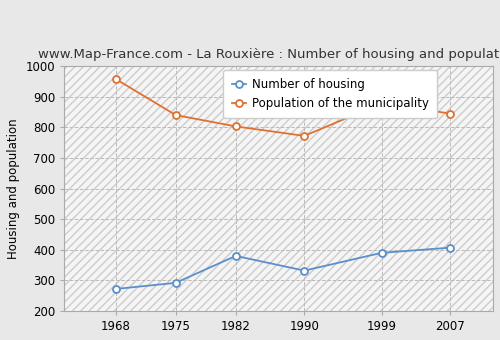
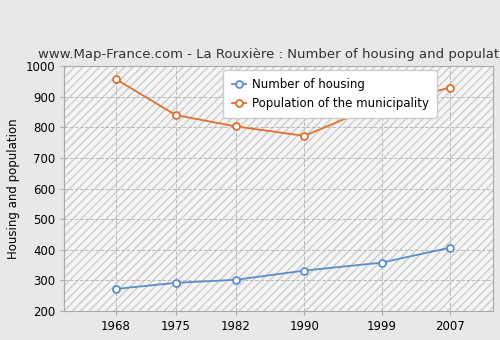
Number of housing/1982: 380 -> 302
Number of housing/1999: 390 -> 358
Population of the municipality/2007: 845 -> 929
